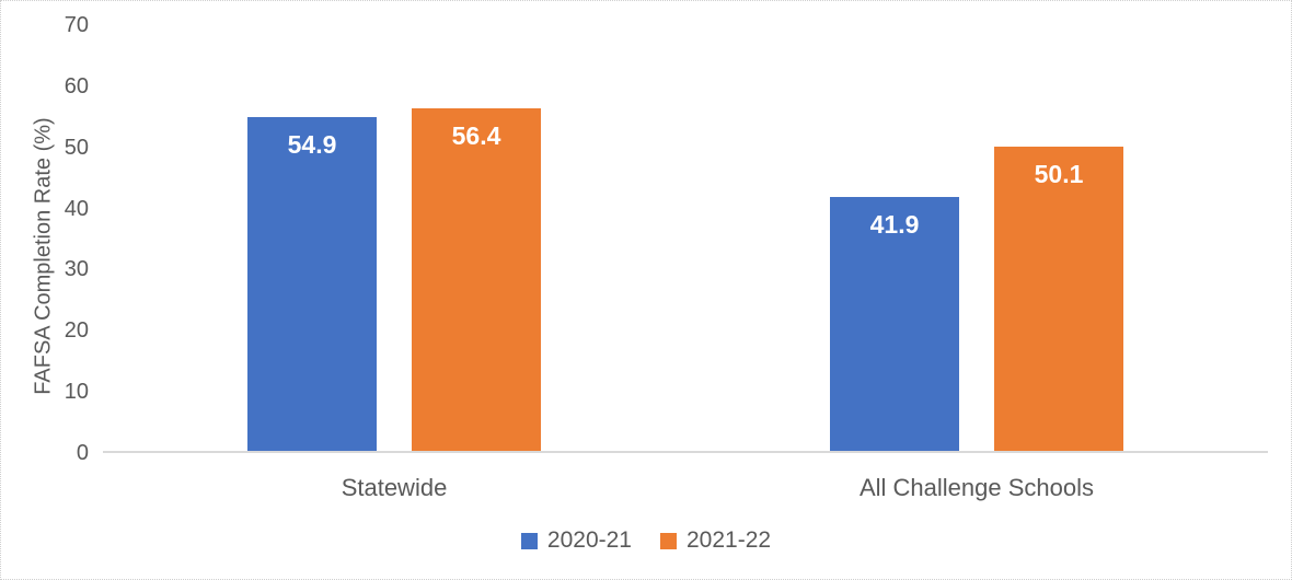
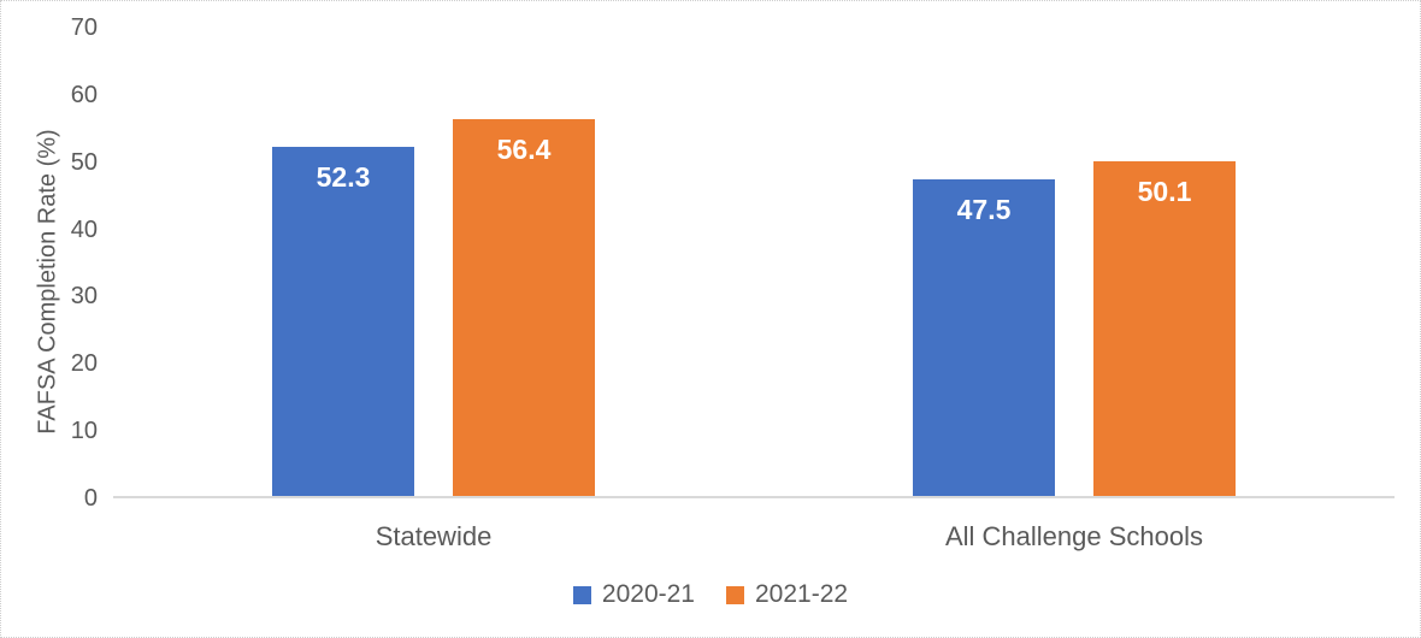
2020-21/Statewide: 54.9 -> 52.3
2020-21/All Challenge Schools: 41.9 -> 47.5
